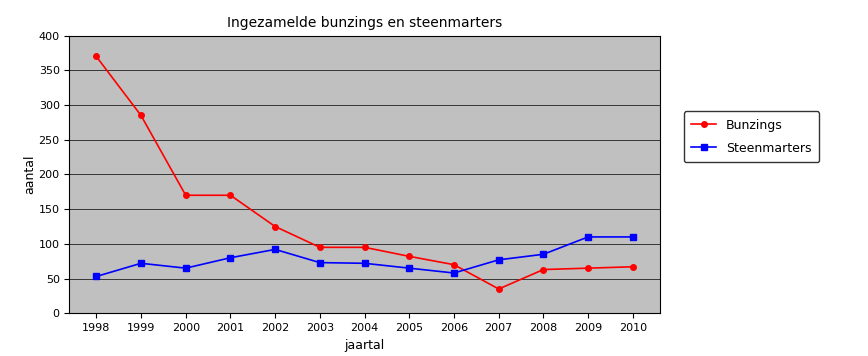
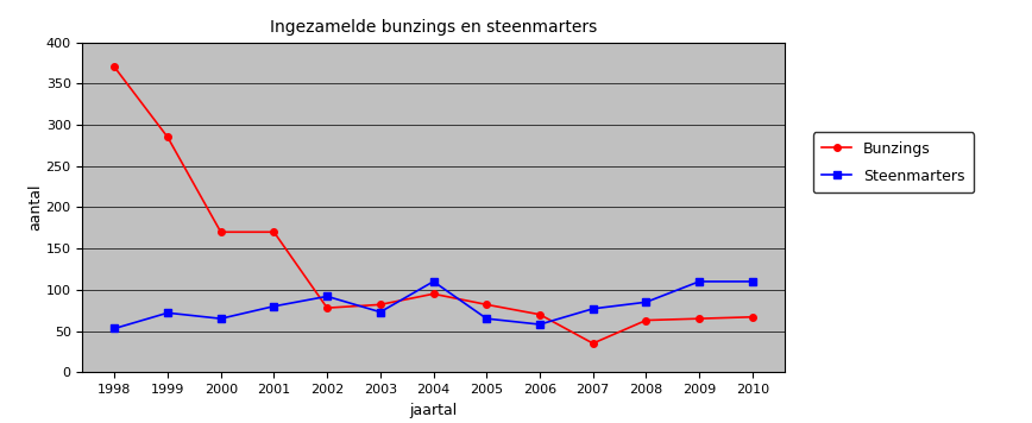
Bunzings/2002: 125 -> 78
Bunzings/2003: 95 -> 82
Steenmarters/2004: 72 -> 110
